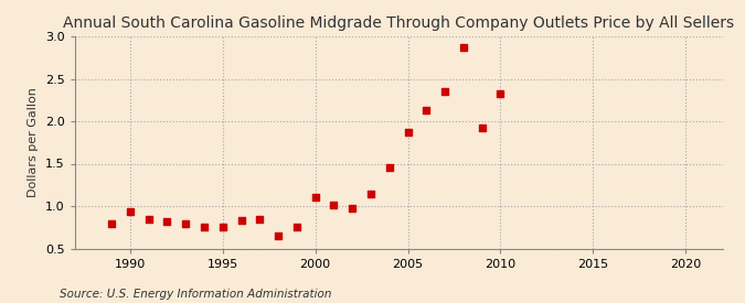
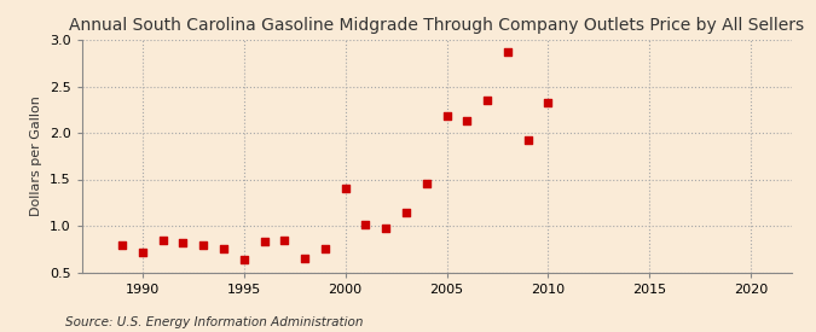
1990: 0.94 -> 0.72
1995: 0.75 -> 0.64
2000: 1.10 -> 1.40
2005: 1.87 -> 2.18
